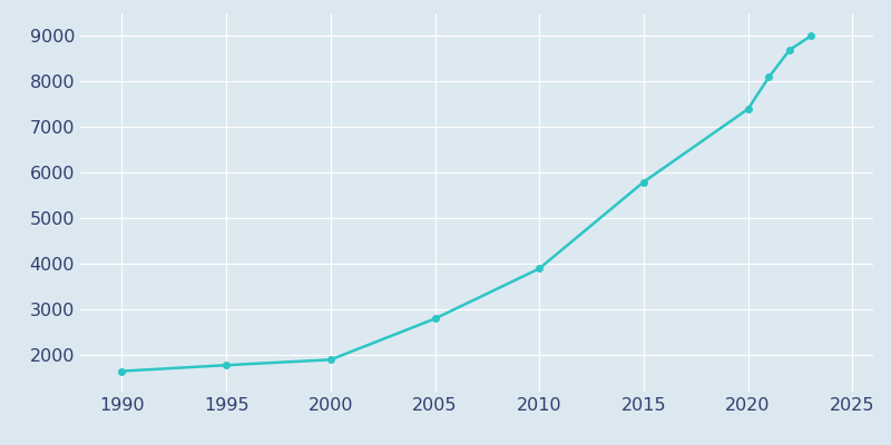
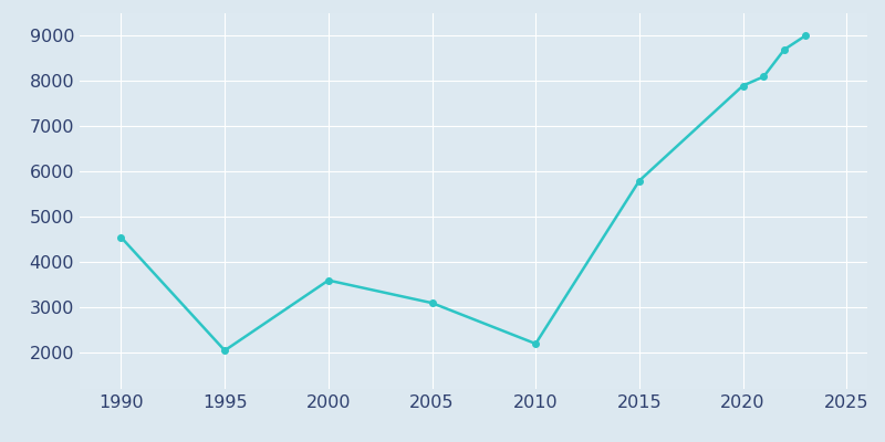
1990: 1650 -> 4550
1995: 1780 -> 2050
2000: 1900 -> 3600
2005: 2800 -> 3100
2010: 3900 -> 2200
2020: 7400 -> 7900
